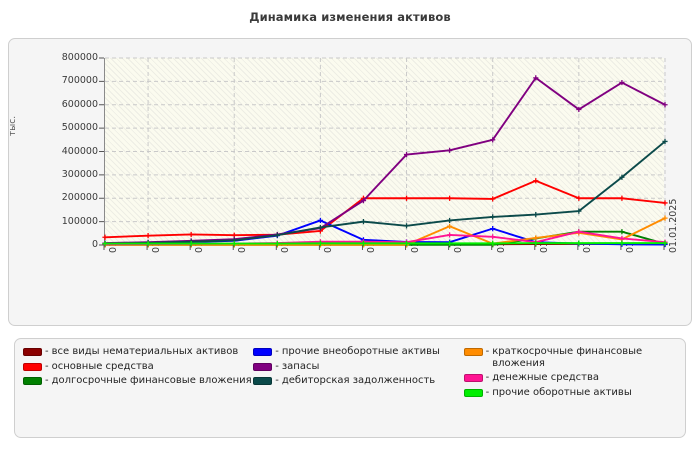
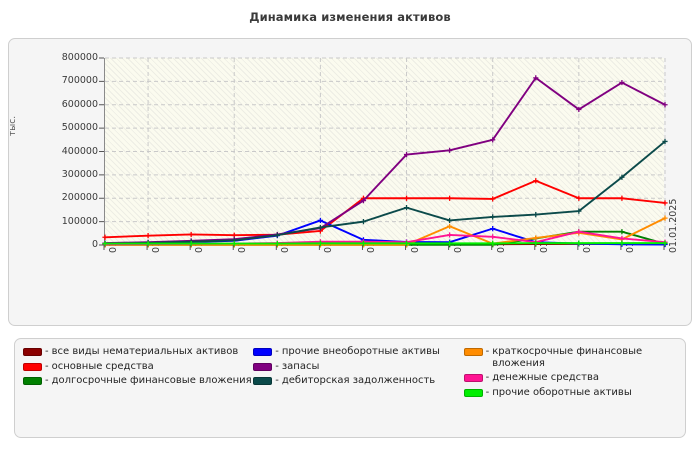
дебиторская задолженность/01.01.2019: 80000 -> 160000
